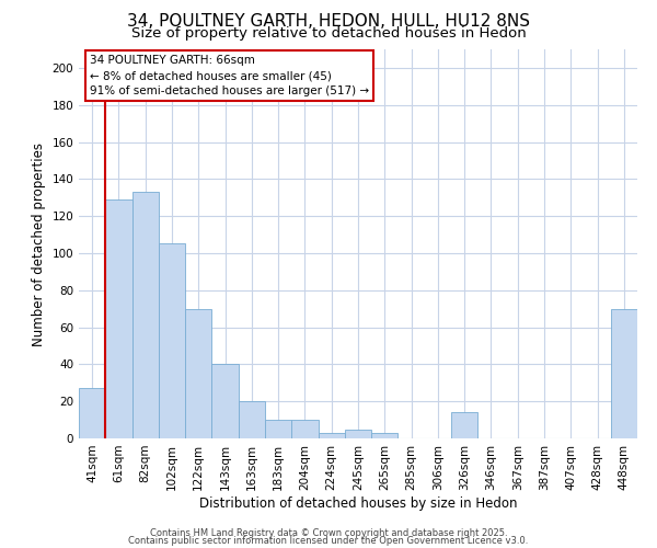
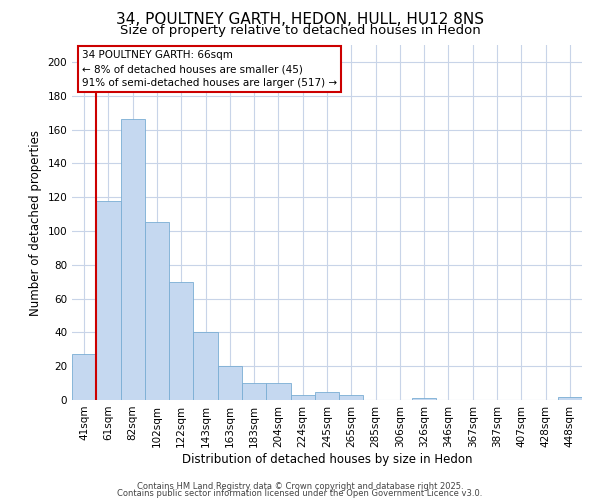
61sqm: 129 -> 118
82sqm: 133 -> 166
326sqm: 14 -> 1
448sqm: 70 -> 2
